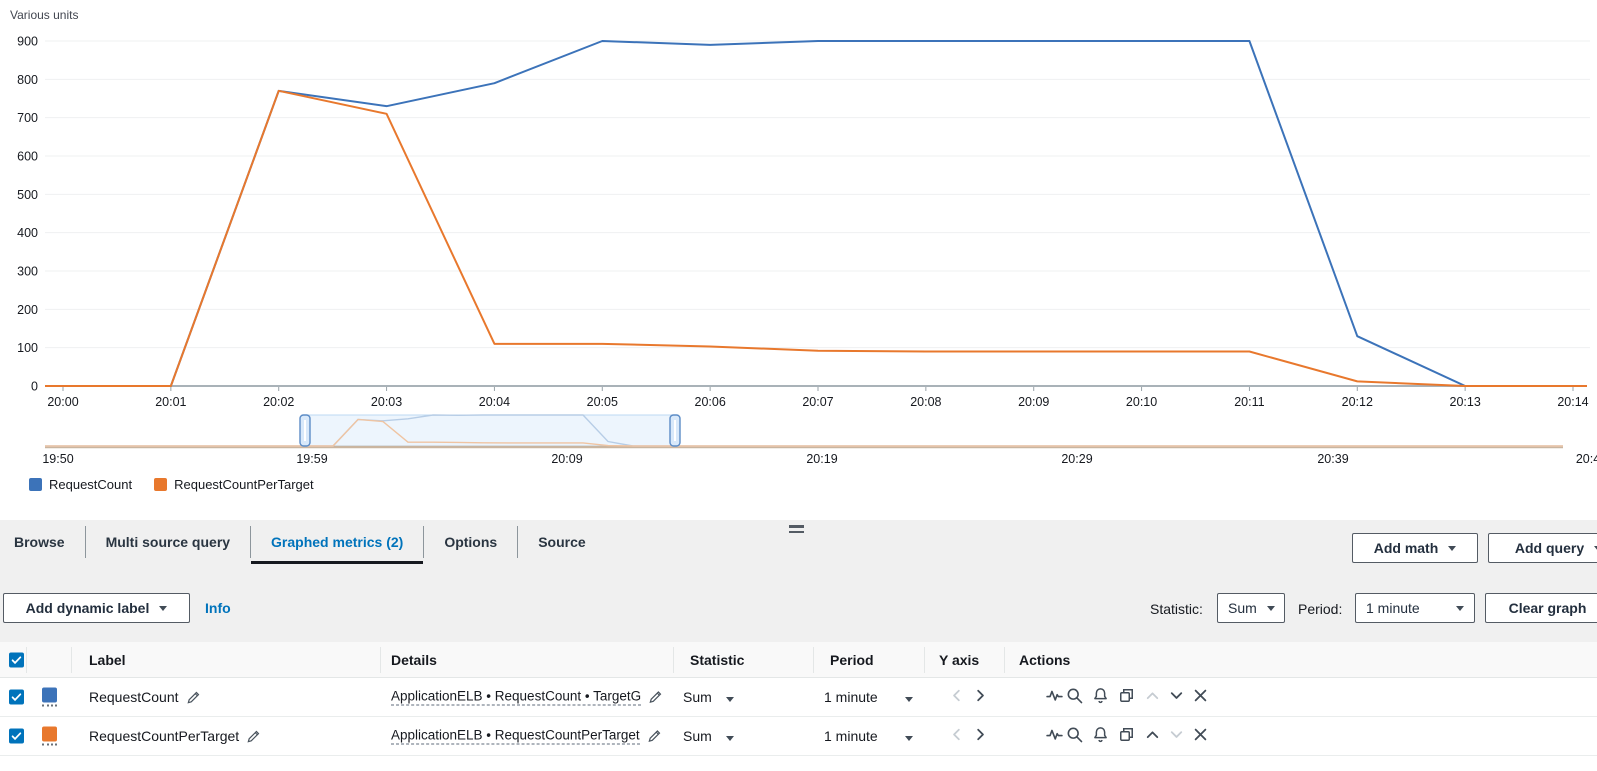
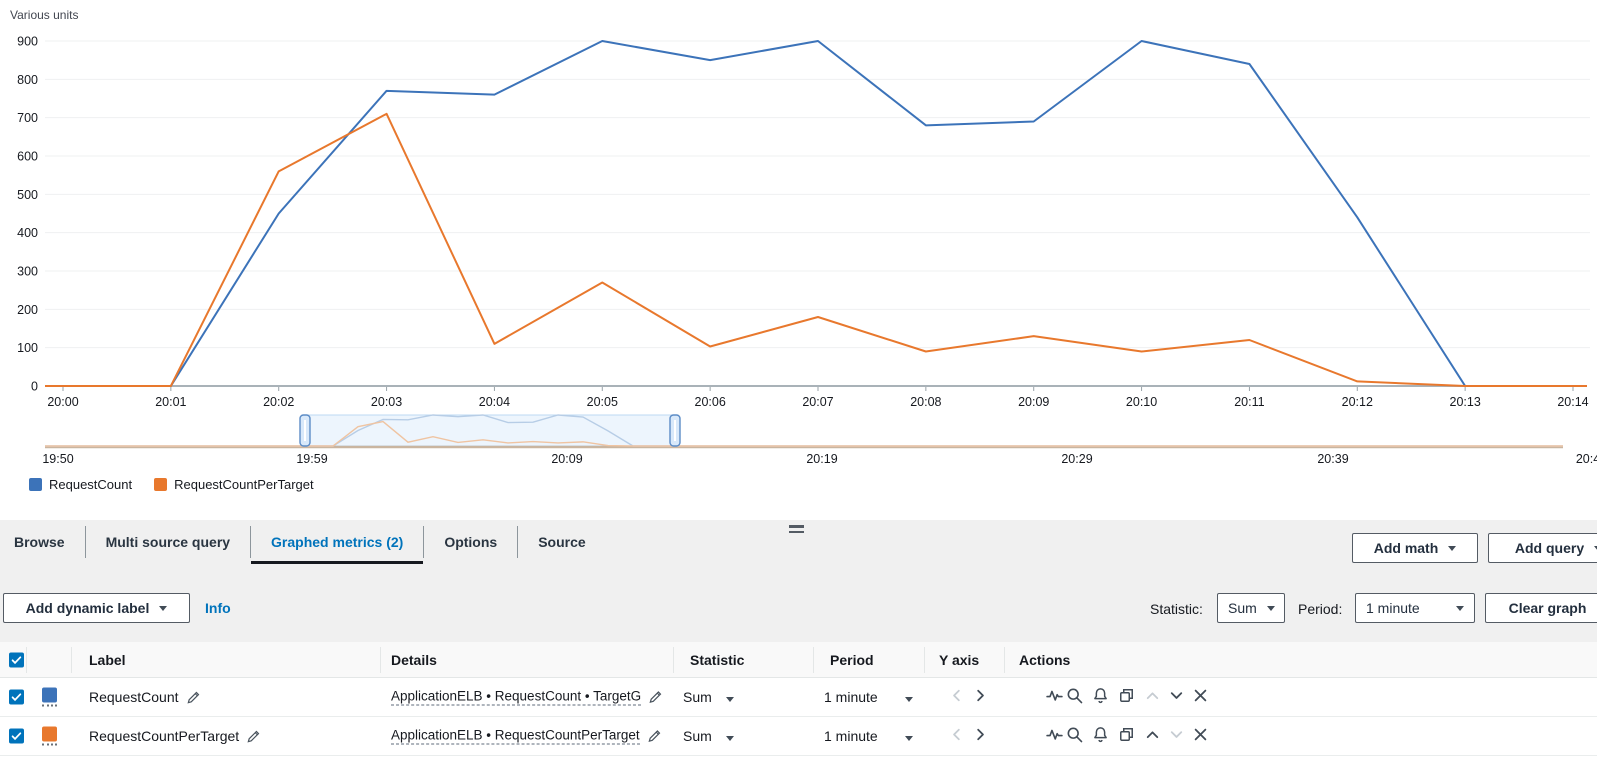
RequestCount/20:02: 770 -> 450
RequestCountPerTarget/20:02: 770 -> 560
RequestCount/20:03: 730 -> 770
RequestCount/20:04: 790 -> 760
RequestCountPerTarget/20:05: 110 -> 270
RequestCount/20:06: 890 -> 850
RequestCountPerTarget/20:07: 90 -> 180
RequestCount/20:08: 900 -> 680
RequestCount/20:09: 900 -> 690
RequestCountPerTarget/20:09: 90 -> 130
RequestCount/20:11: 900 -> 840
RequestCountPerTarget/20:11: 90 -> 120
RequestCount/20:12: 130 -> 440
